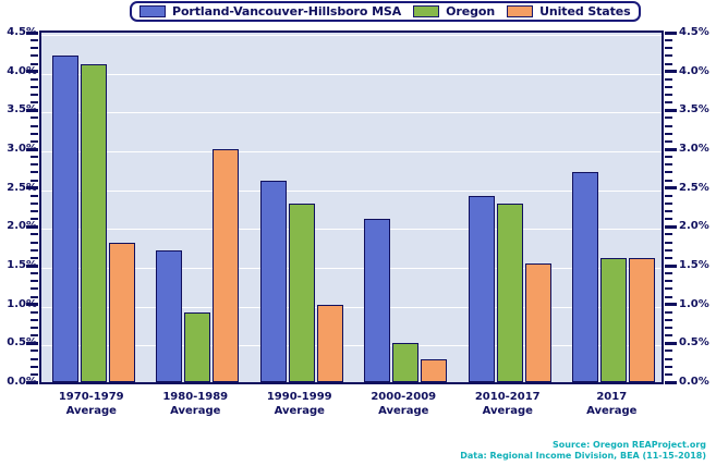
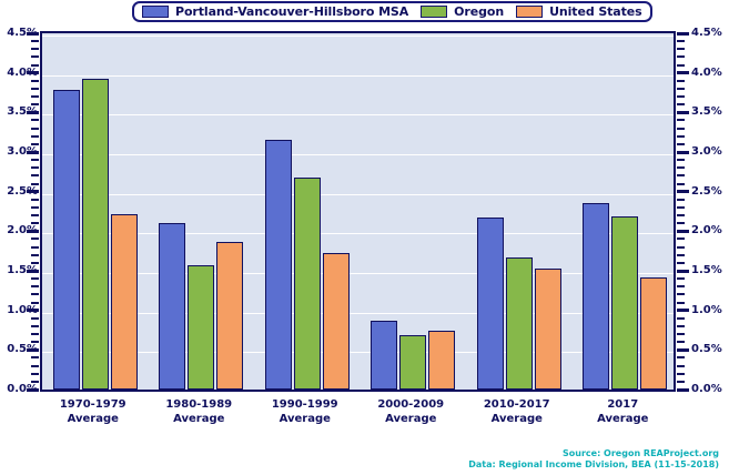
Portland-Vancouver-Hillsboro MSA/1970-1979 Average: 4.2% -> 3.8%
Oregon/1970-1979 Average: 4.1% -> 3.9%
United States/1970-1979 Average: 1.8% -> 2.2%
Portland-Vancouver-Hillsboro MSA/1980-1989 Average: 1.7% -> 2.1%
Oregon/1980-1989 Average: 0.9% -> 1.6%
United States/1980-1989 Average: 3.0% -> 1.9%
Portland-Vancouver-Hillsboro MSA/1990-1999 Average: 2.6% -> 3.2%
Oregon/1990-1999 Average: 2.3% -> 2.7%
United States/1990-1999 Average: 1.0% -> 1.7%
Portland-Vancouver-Hillsboro MSA/2000-2009 Average: 2.1% -> 0.9%
Oregon/2000-2009 Average: 0.5% -> 0.7%
United States/2000-2009 Average: 0.3% -> 0.7%
Portland-Vancouver-Hillsboro MSA/2010-2017 Average: 2.4% -> 2.2%
Oregon/2010-2017 Average: 2.3% -> 1.7%
Portland-Vancouver-Hillsboro MSA/2017 Average: 2.7% -> 2.4%
Oregon/2017 Average: 1.6% -> 2.2%
United States/2017 Average: 1.6% -> 1.4%
